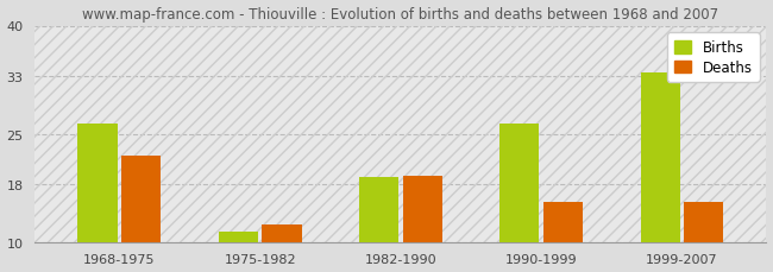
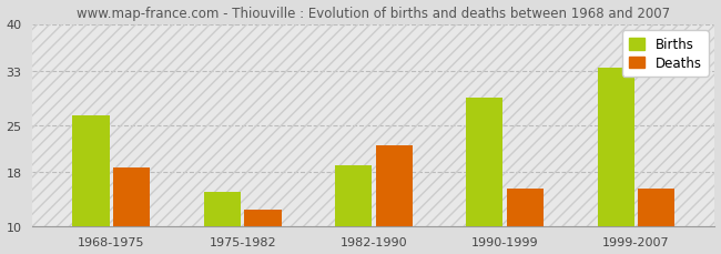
Deaths/1968-1975: 22.0 -> 18.6
Births/1975-1982: 11.5 -> 15.0
Deaths/1982-1990: 19.2 -> 22.0
Births/1990-1999: 26.5 -> 29.0
